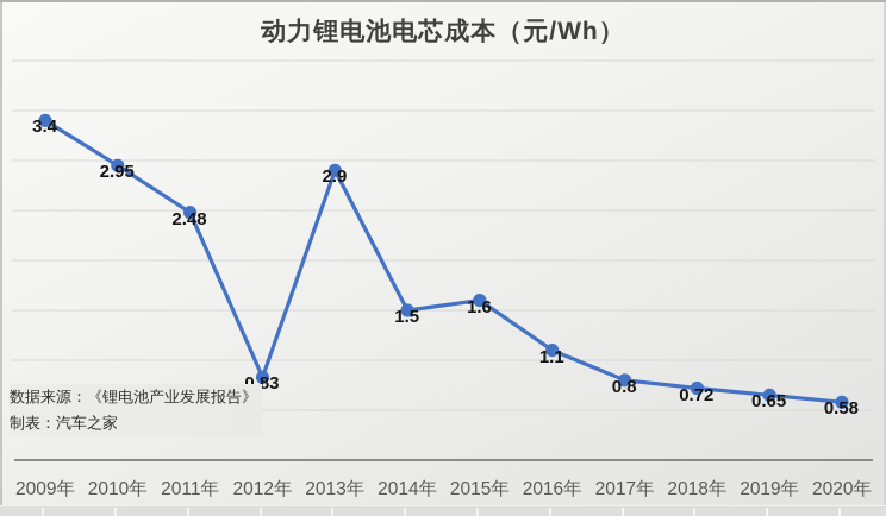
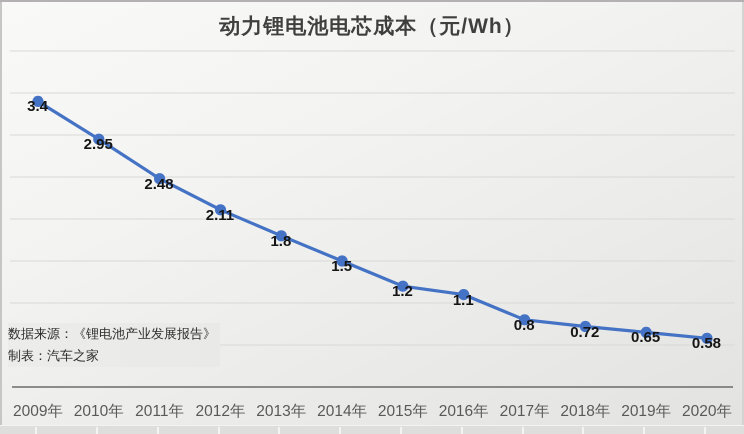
2012年: 0.83 -> 2.11
2013年: 2.9 -> 1.8
2015年: 1.6 -> 1.2
